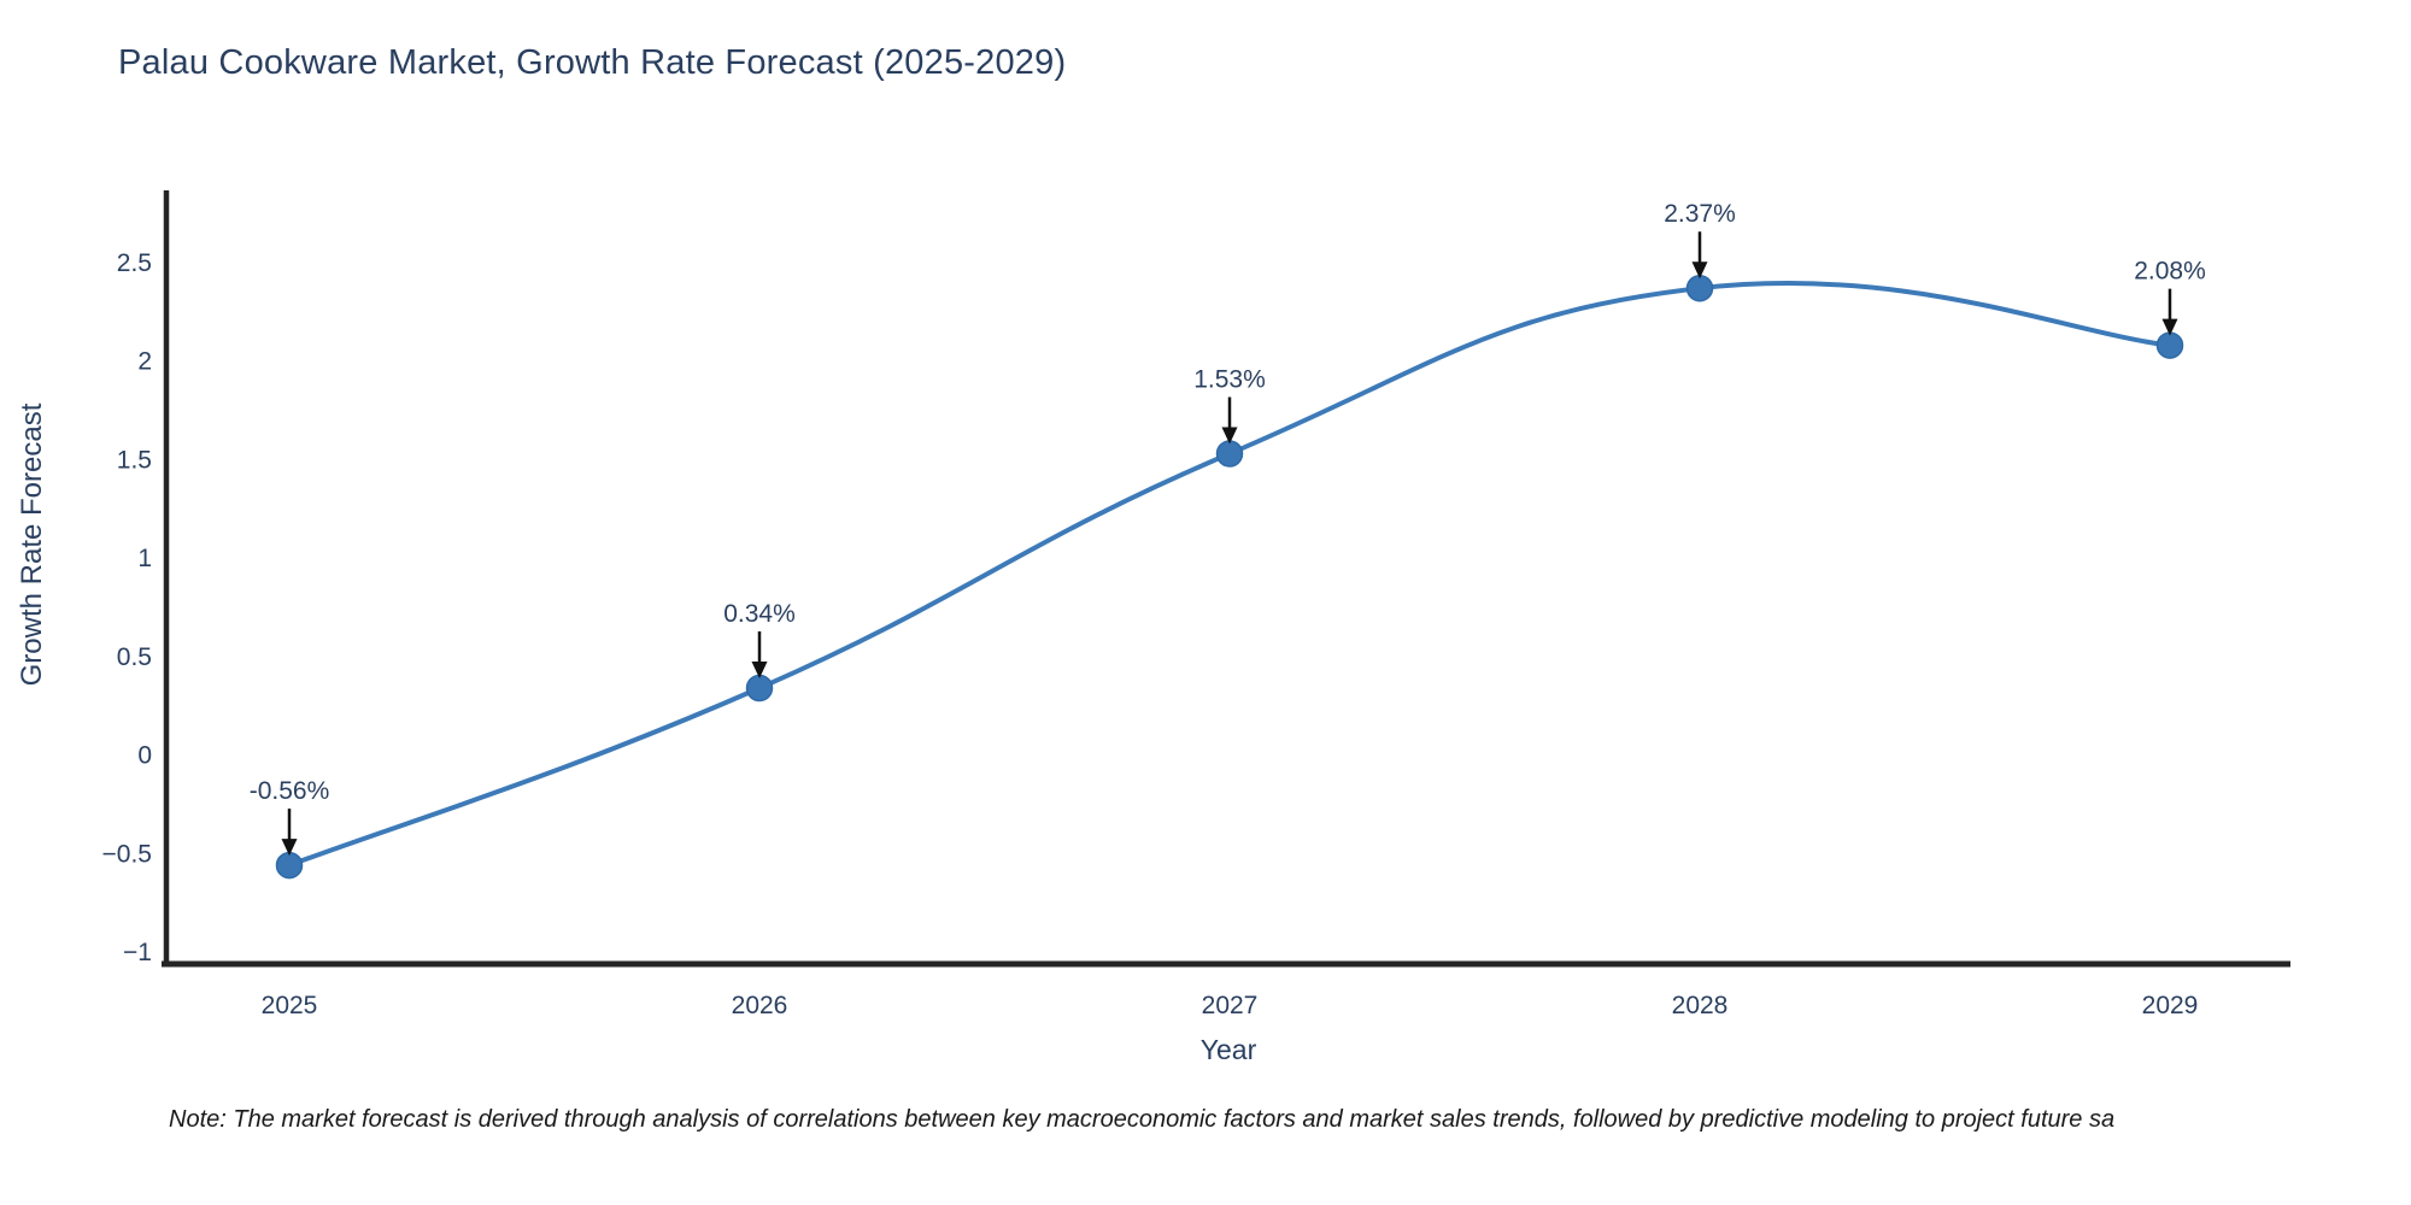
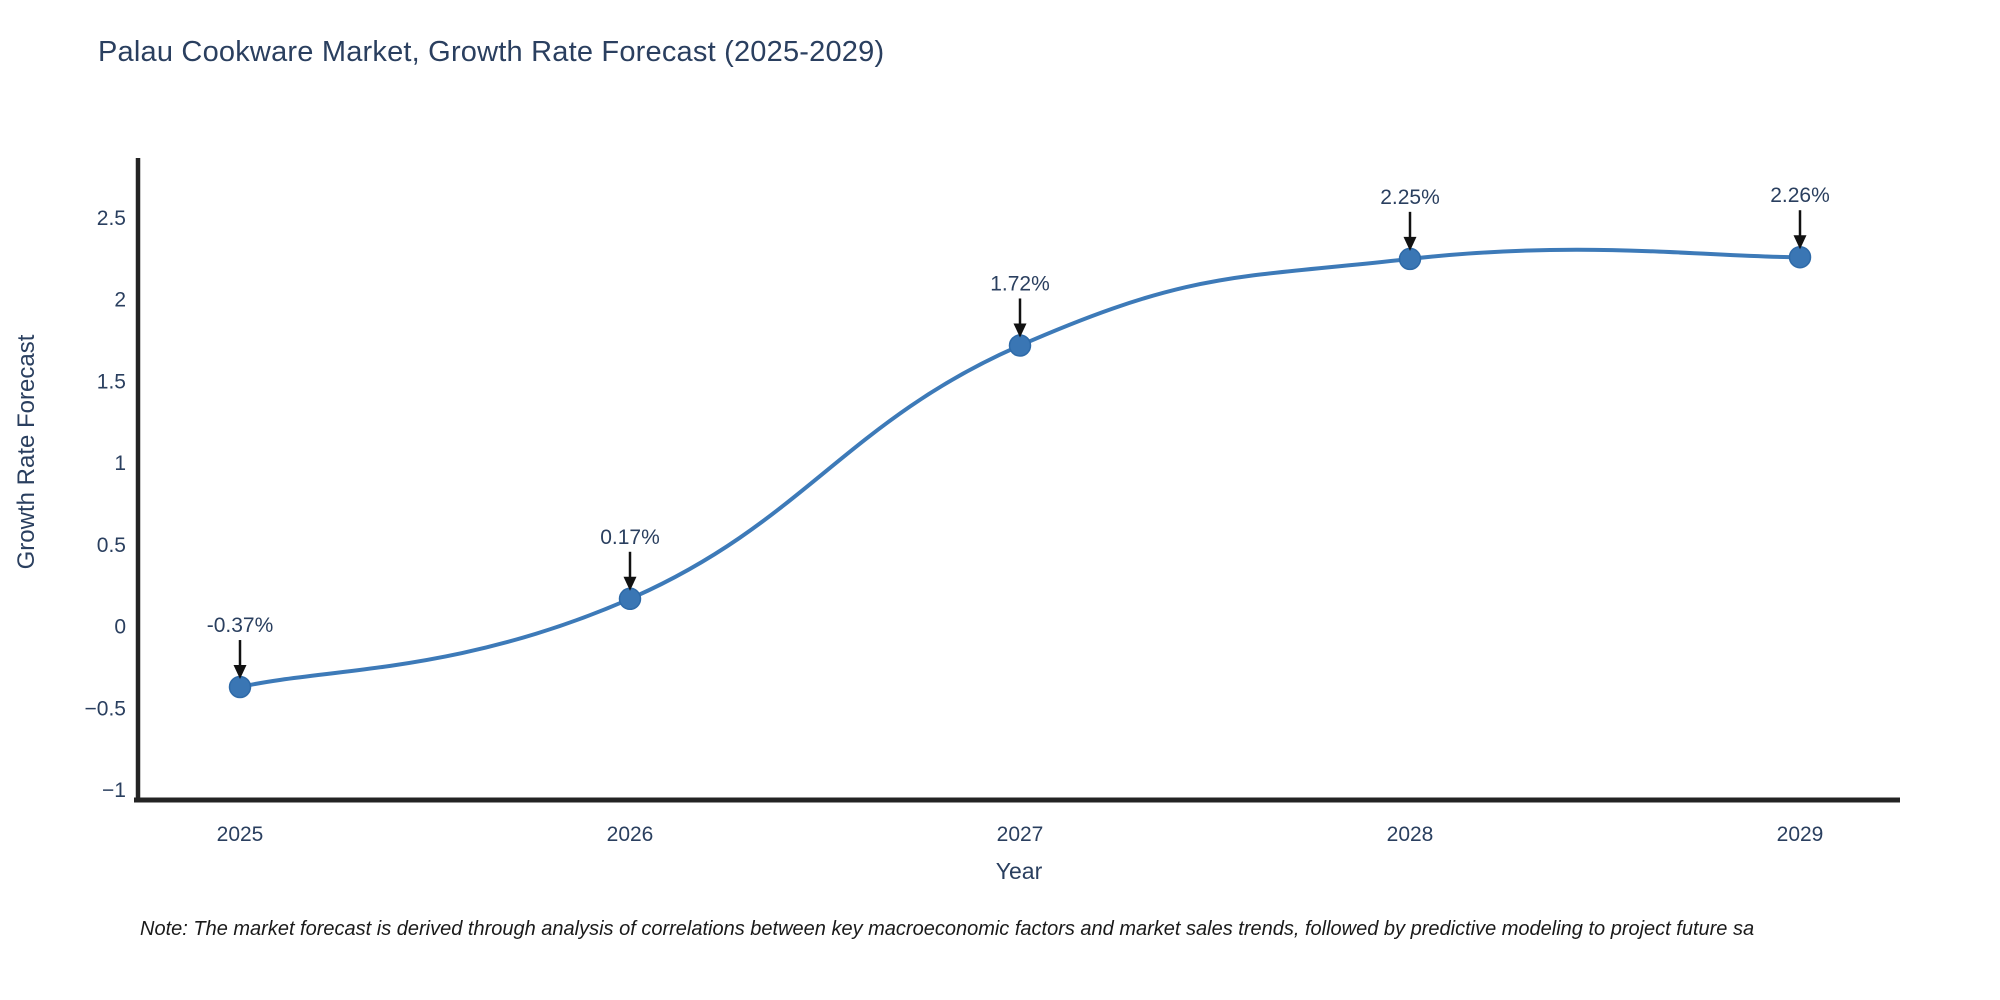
2025: -0.56% -> -0.37%
2026: 0.34% -> 0.17%
2027: 1.53% -> 1.72%
2028: 2.37% -> 2.25%
2029: 2.08% -> 2.26%
